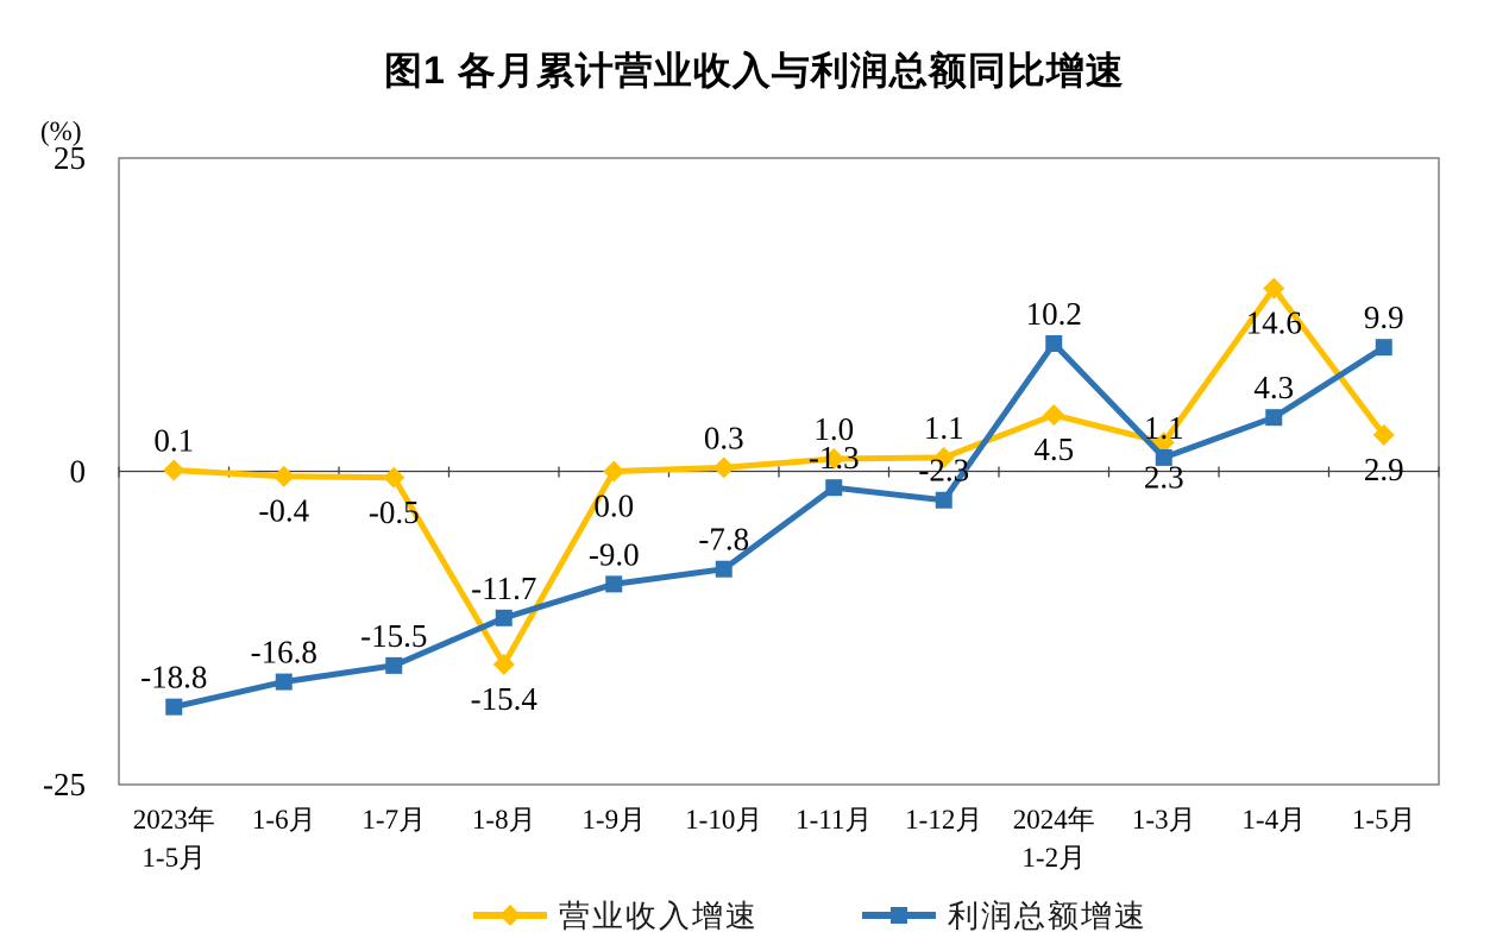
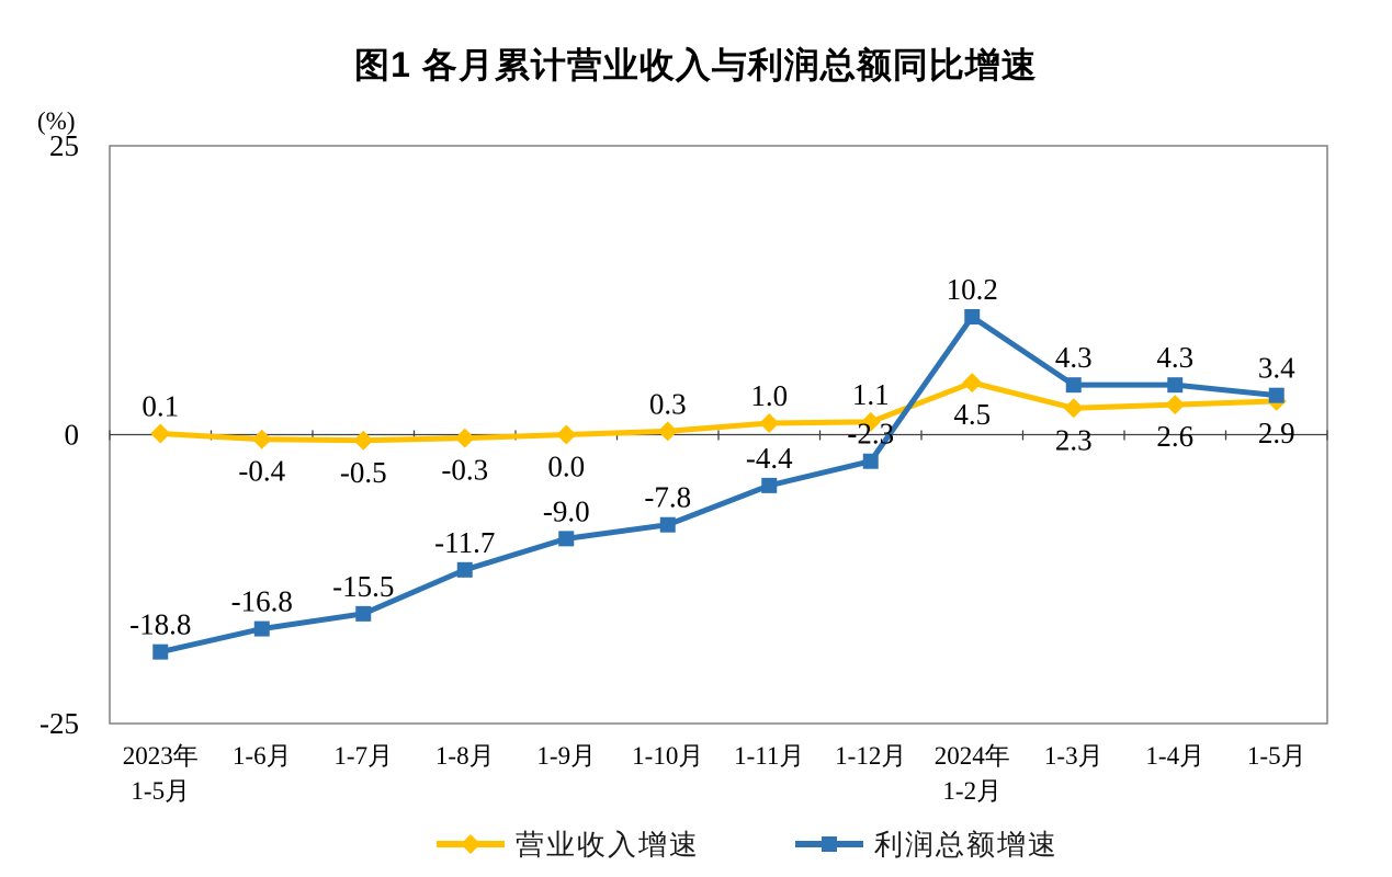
营业收入增速/1-8月: -15.4 -> -0.3
利润总额增速/1-11月: -1.3 -> -4.4
利润总额增速/1-3月: 1.1 -> 4.3
营业收入增速/1-4月: 14.6 -> 2.6
利润总额增速/1-5月: 9.9 -> 3.4
